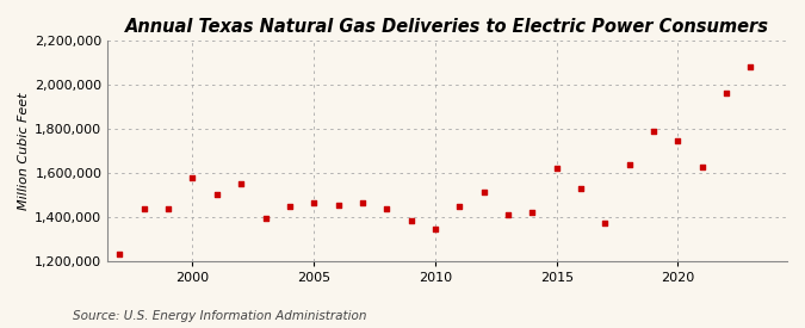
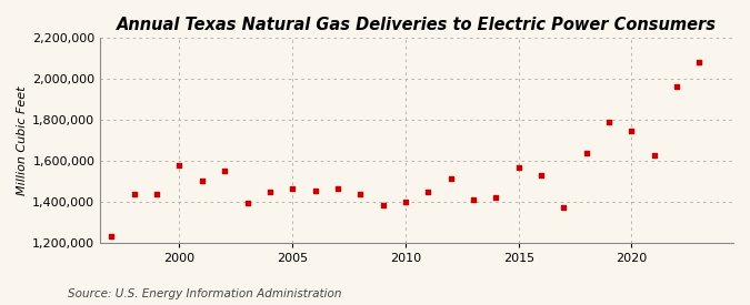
2010: 1,340,000 -> 1,400,000
2015: 1,620,000 -> 1,570,000
